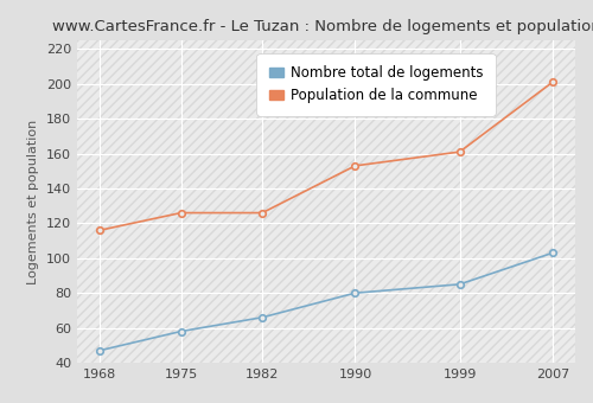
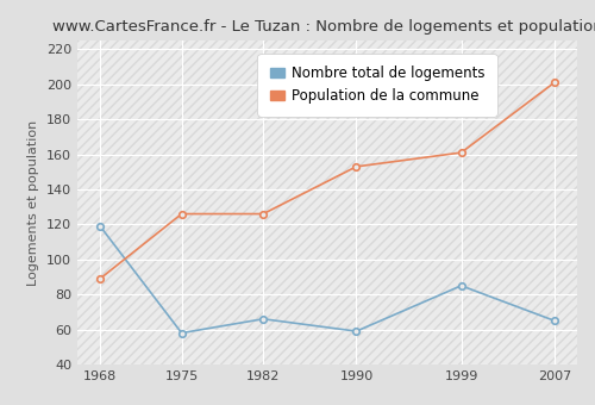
Nombre total de logements/1968: 47 -> 119
Population de la commune/1968: 116 -> 89
Nombre total de logements/1990: 80 -> 59
Nombre total de logements/2007: 103 -> 65
